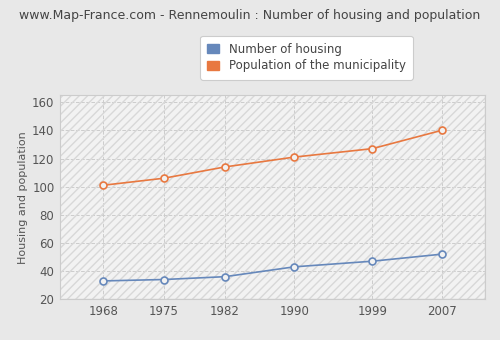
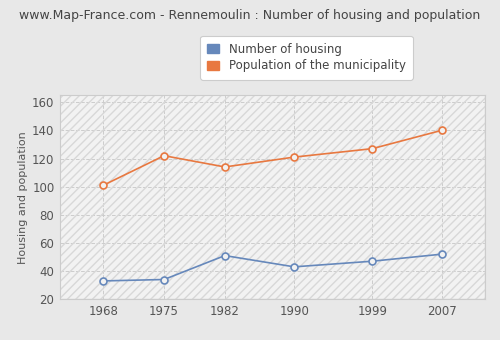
Population of the municipality/1975: 106 -> 122
Number of housing/1982: 36 -> 51
